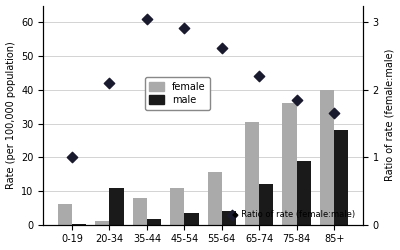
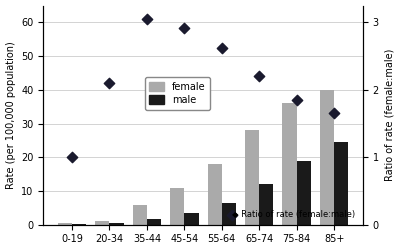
female/0-19: 6.0 -> 0.5
male/20-34: 11.0 -> 0.5
female/35-44: 8.0 -> 5.8
female/55-64: 15.5 -> 18.0
male/55-64: 4.0 -> 6.5
female/65-74: 30.5 -> 28.0
male/85+: 28.0 -> 24.5
